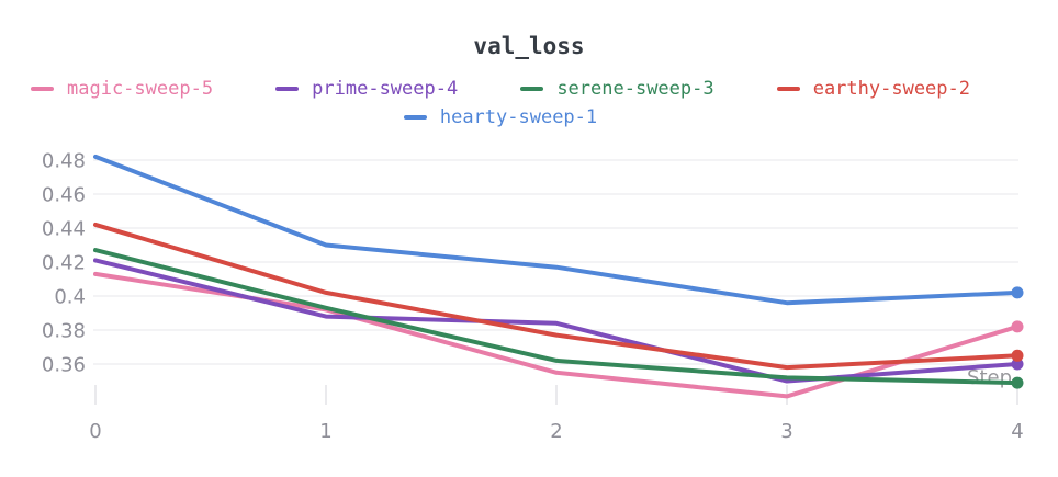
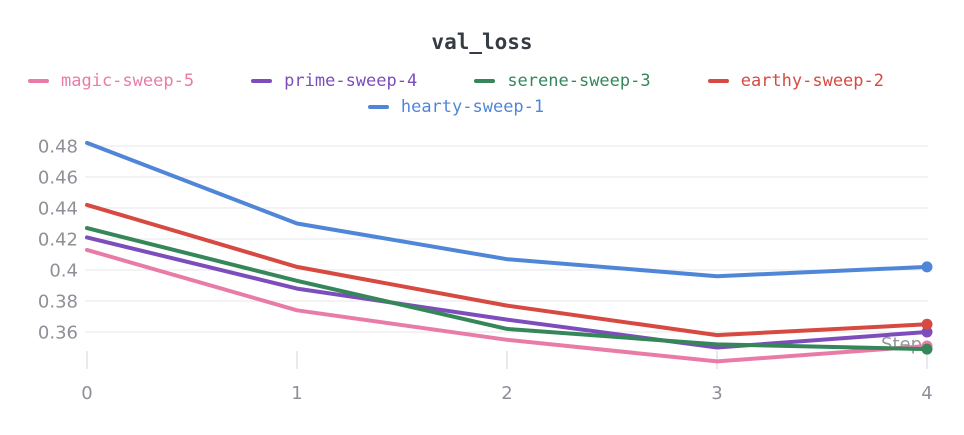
magic-sweep-5/1: 0.392 -> 0.374
prime-sweep-4/2: 0.384 -> 0.368
hearty-sweep-1/2: 0.417 -> 0.407
magic-sweep-5/4: 0.382 -> 0.351
